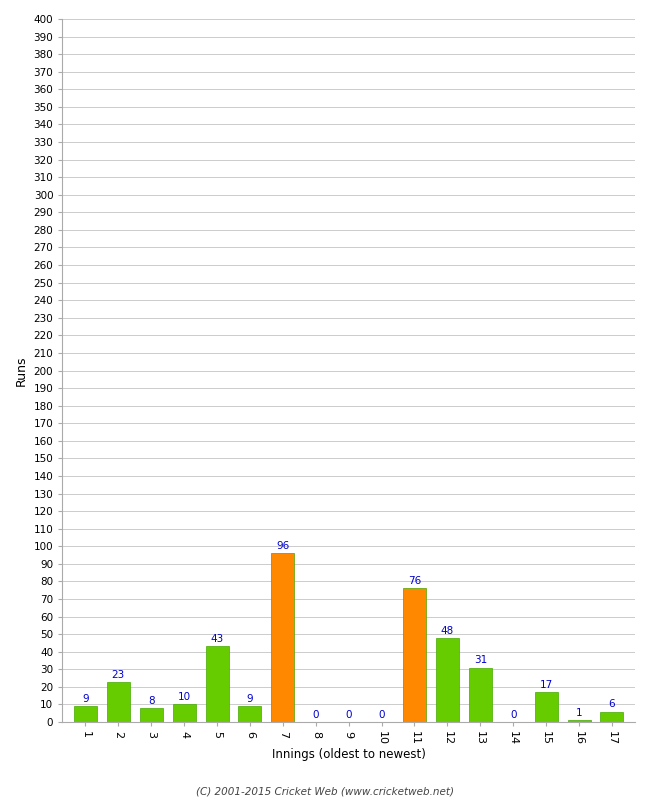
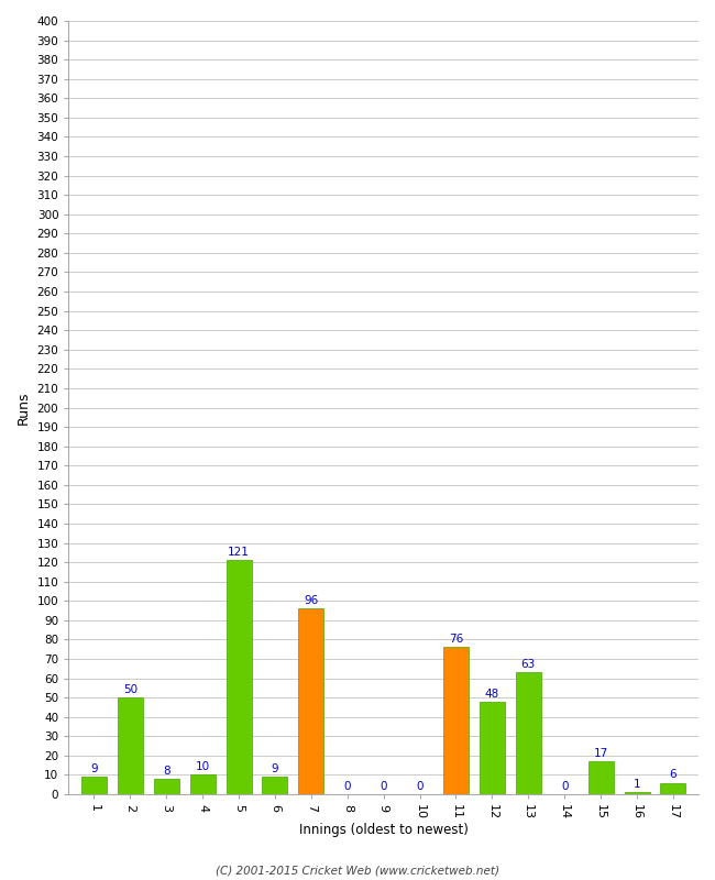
2: 23 -> 50
5: 43 -> 121
13: 31 -> 63
